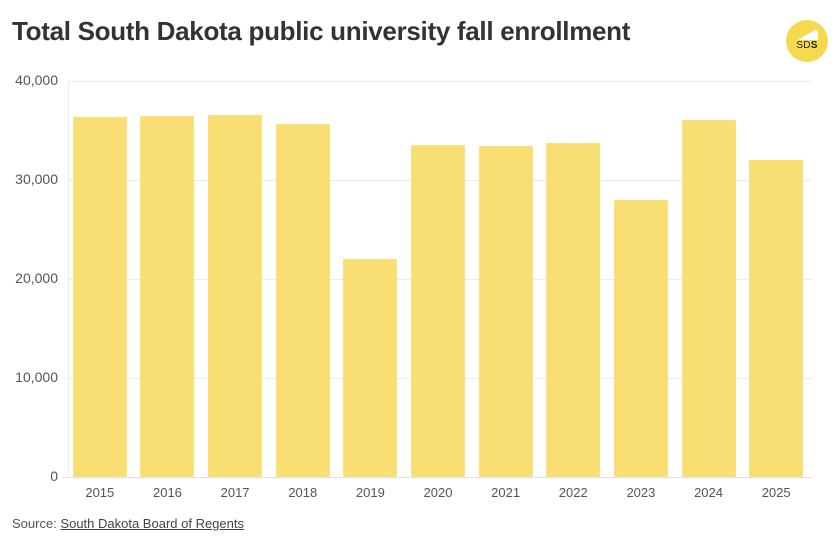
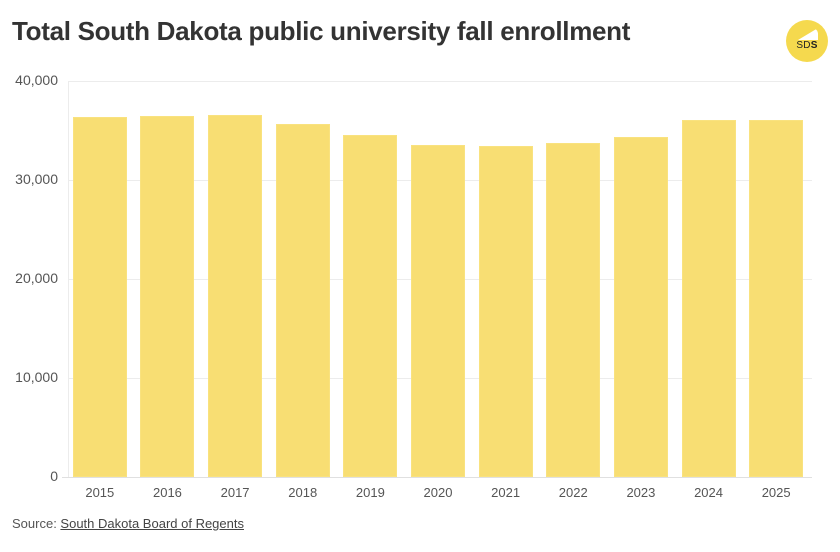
2019: 22000 -> 34000
2023: 28000 -> 34000
2025: 32000 -> 36000
